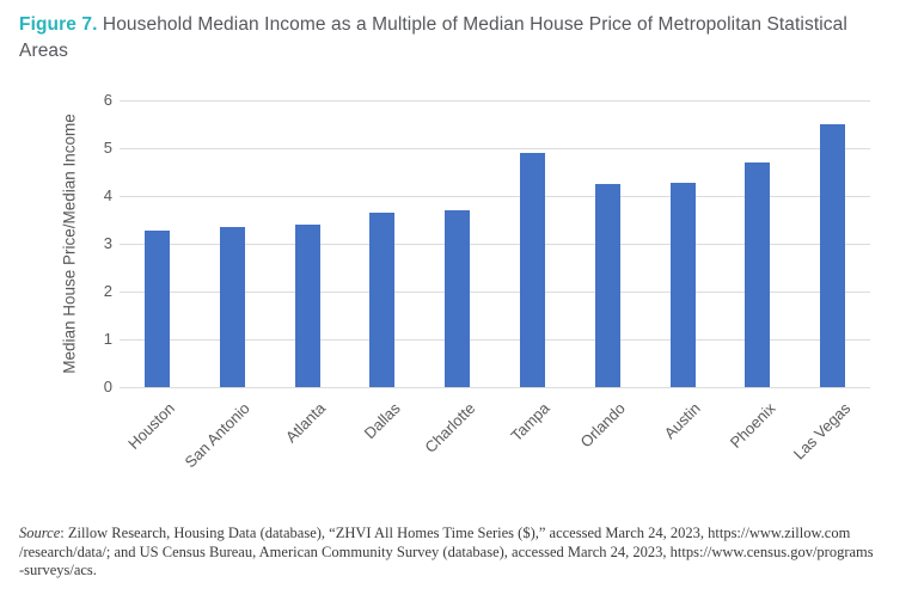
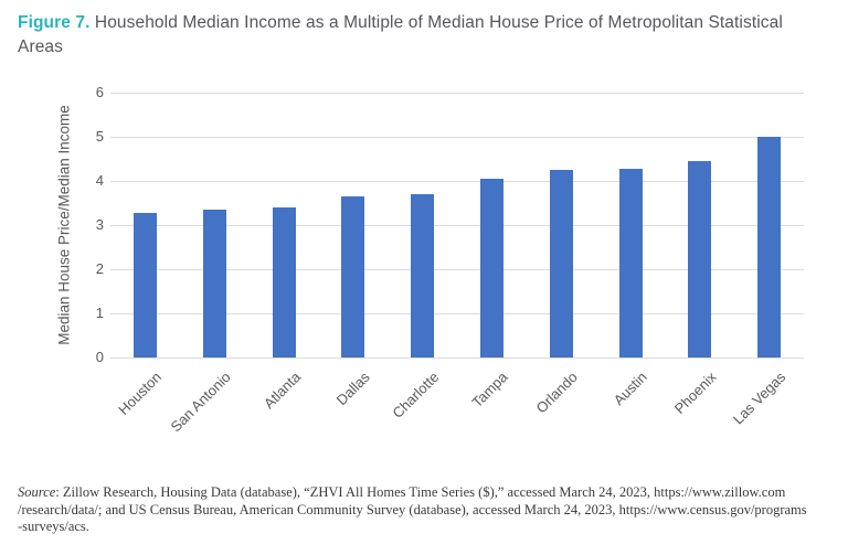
Tampa: 4.9 -> 4.0
Phoenix: 4.7 -> 4.5
Las Vegas: 5.5 -> 5.0
